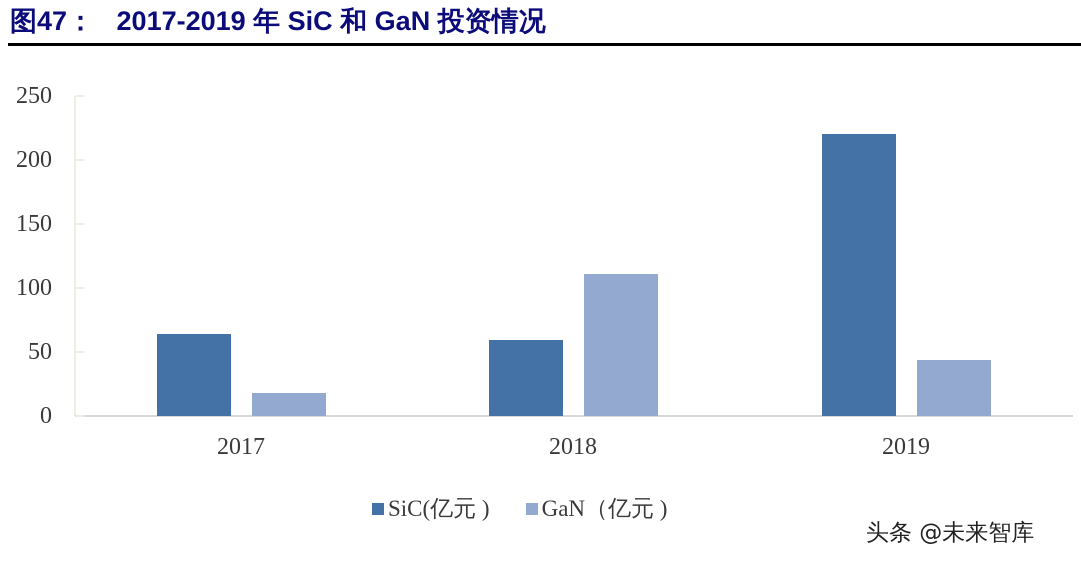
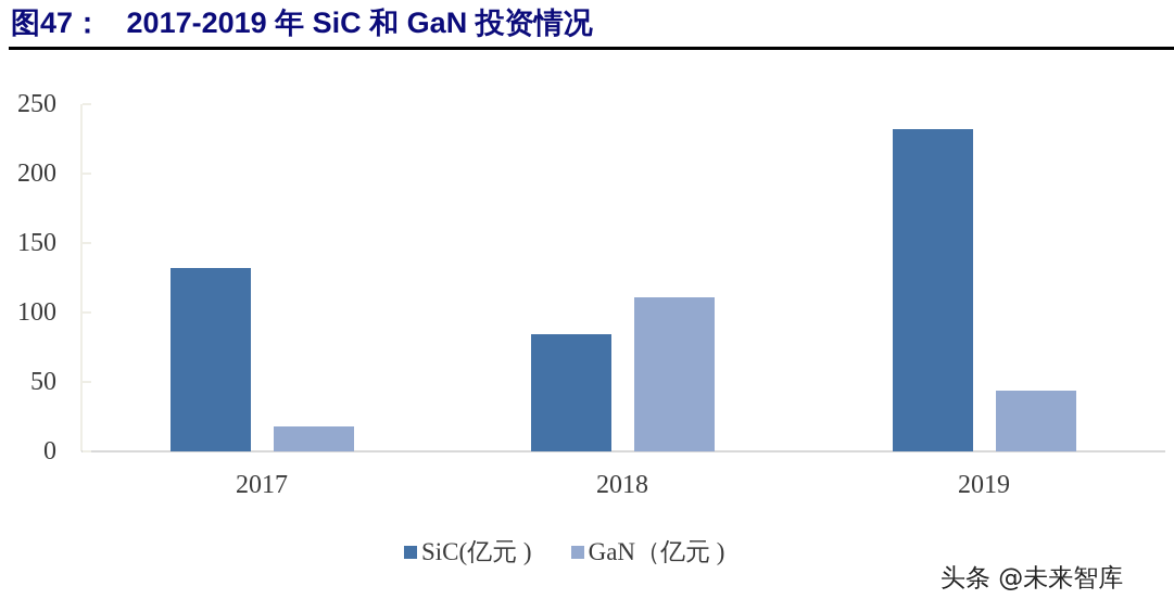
SiC(亿元)/2017: 64 -> 132
SiC(亿元)/2018: 59 -> 84
SiC(亿元)/2019: 220 -> 232
